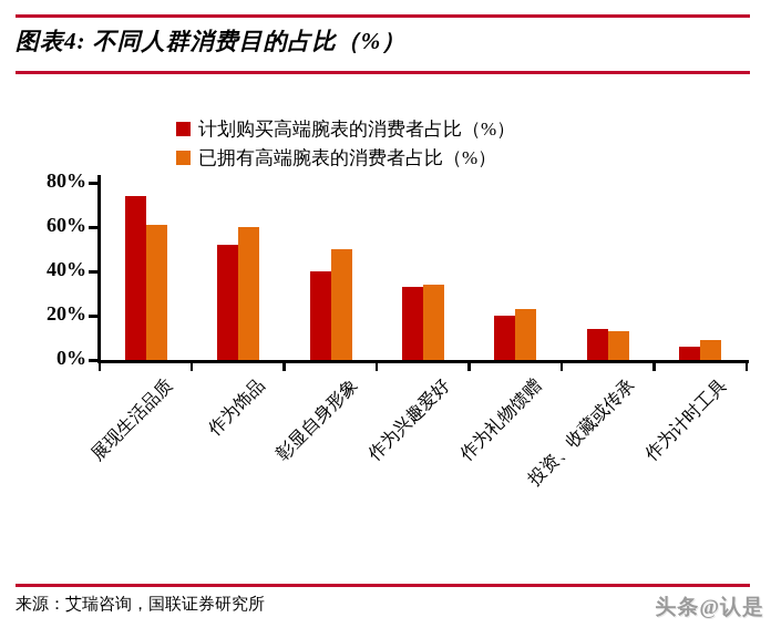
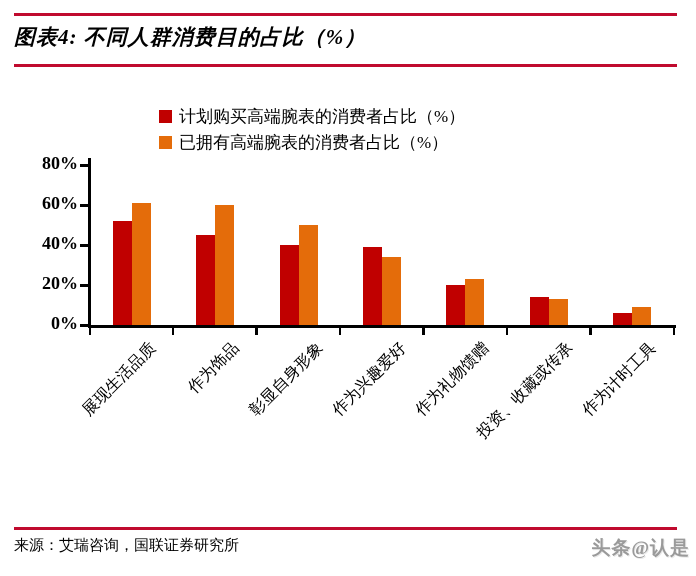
计划购买高端腕表的消费者占比（%）/展现生活品质: 74% -> 52%
计划购买高端腕表的消费者占比（%）/作为饰品: 52% -> 45%
计划购买高端腕表的消费者占比（%）/作为兴趣爱好: 33% -> 39%
